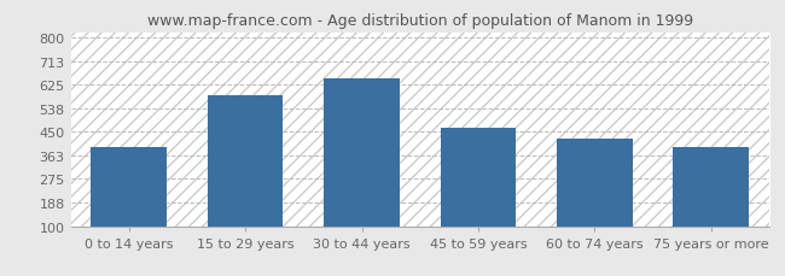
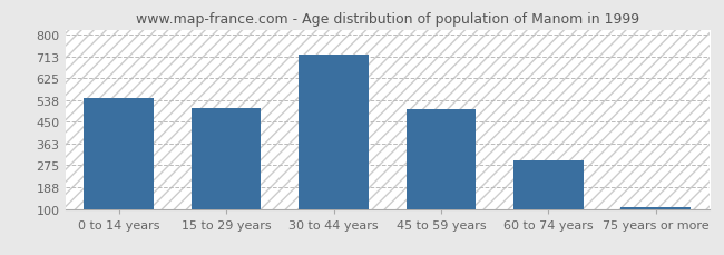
0 to 14 years: 395 -> 546
15 to 29 years: 585 -> 506
30 to 44 years: 650 -> 719
45 to 59 years: 465 -> 499
60 to 74 years: 425 -> 293
75 years or more: 395 -> 108
